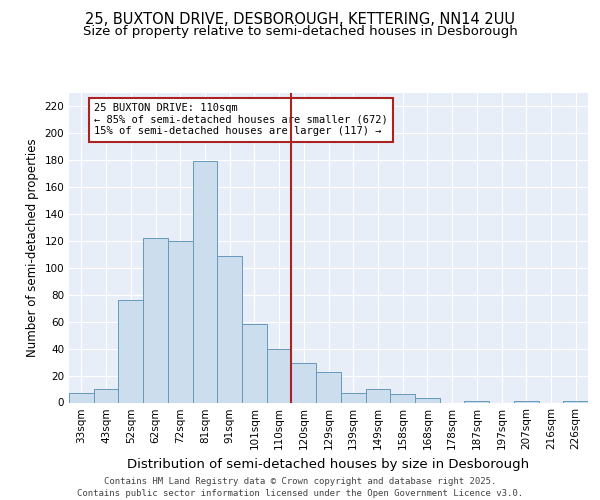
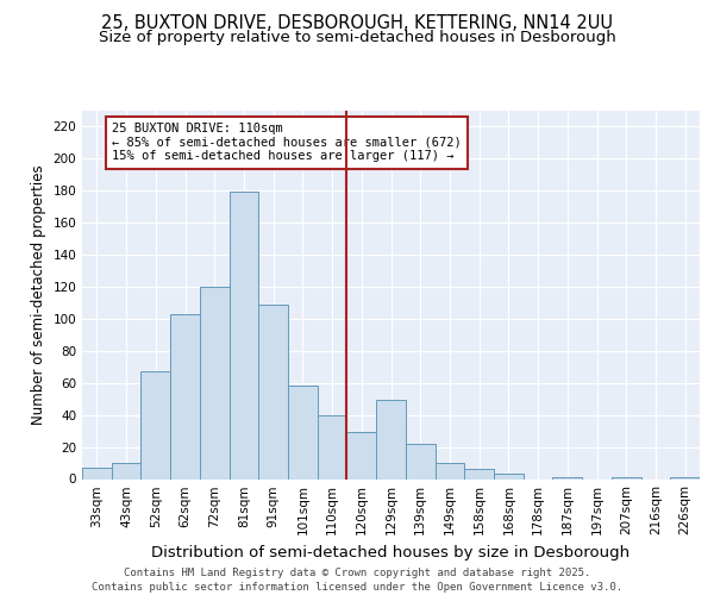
52sqm: 76 -> 67
62sqm: 122 -> 103
129sqm: 23 -> 49
139sqm: 7 -> 22
